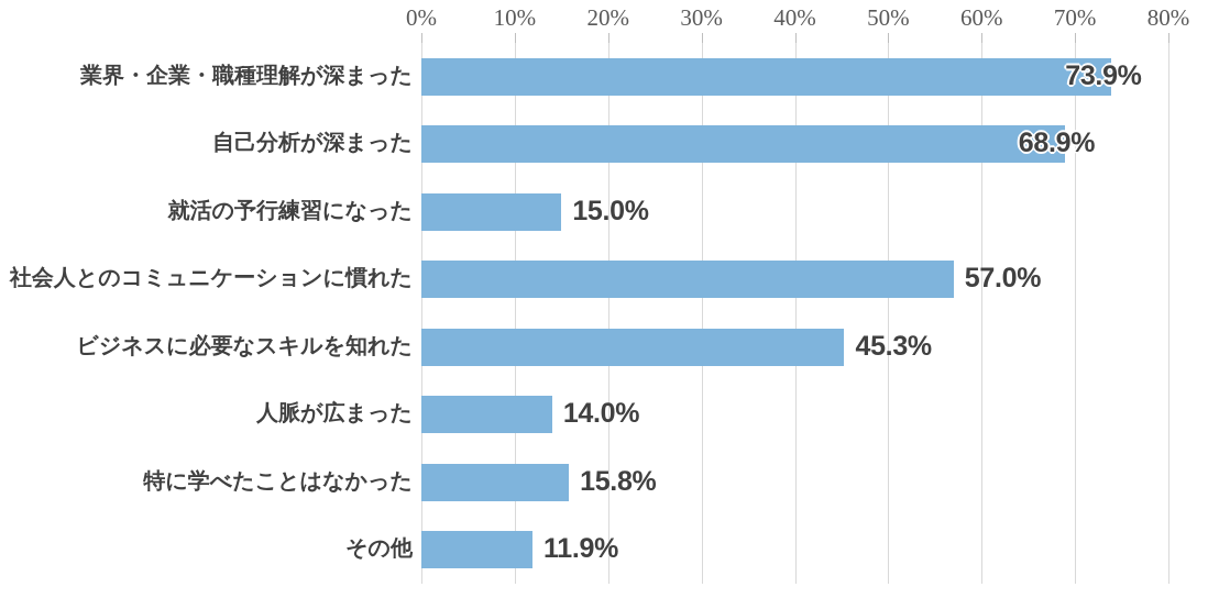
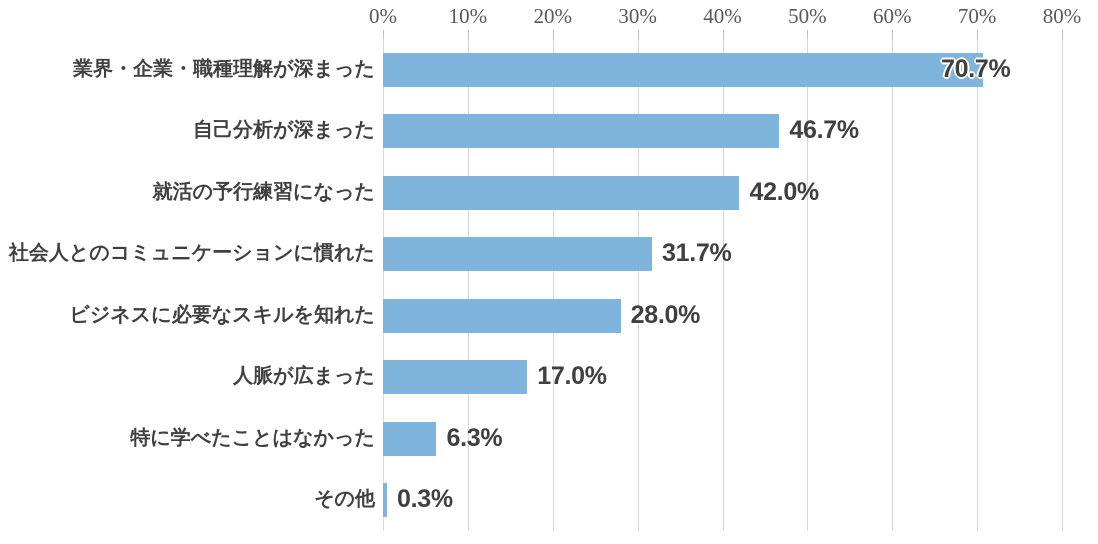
業界・企業・職種理解が深まった: 73.9% -> 70.7%
自己分析が深まった: 68.9% -> 46.7%
就活の予行練習になった: 15.0% -> 42.0%
社会人とのコミュニケーションに慣れた: 57.0% -> 31.7%
ビジネスに必要なスキルを知れた: 45.3% -> 28.0%
人脈が広まった: 14.0% -> 17.0%
特に学べたことはなかった: 15.8% -> 6.3%
その他: 11.9% -> 0.3%
